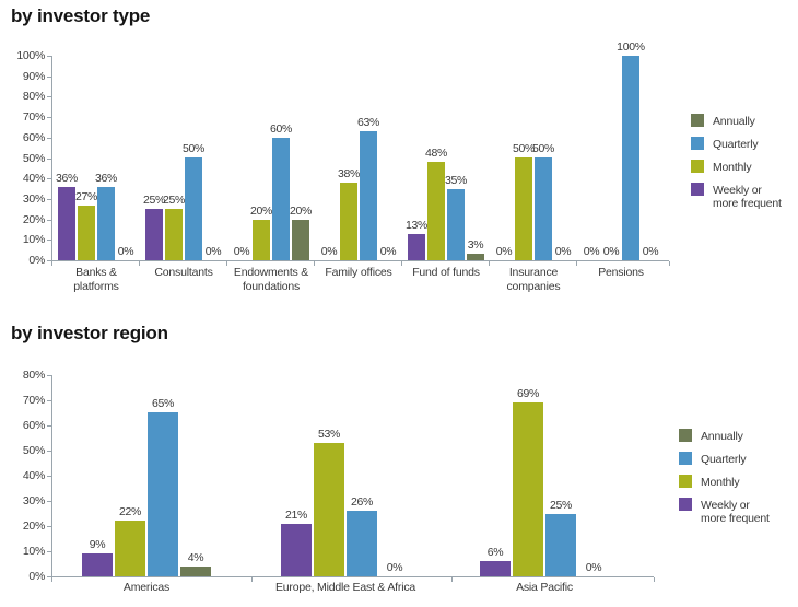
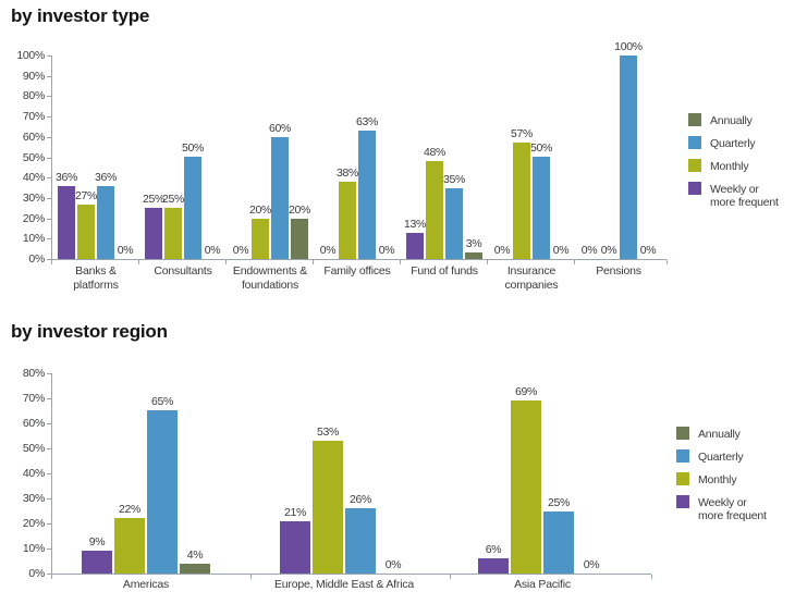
by investor type/Monthly/Insurance companies: 50% -> 57%
